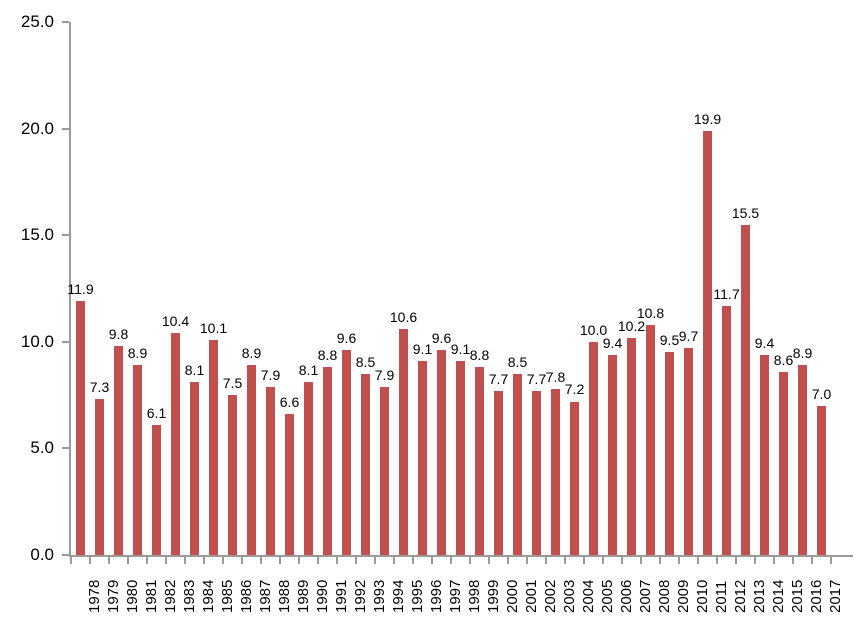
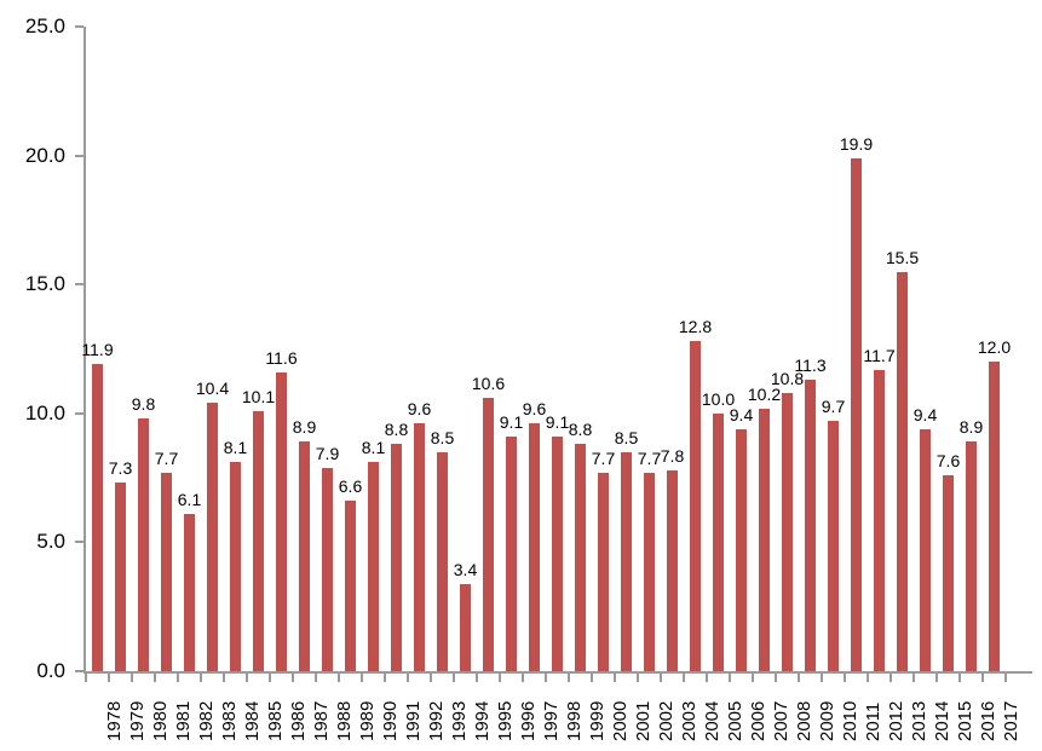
1981: 8.9 -> 7.7
1986: 7.5 -> 11.6
1994: 7.9 -> 3.4
2004: 7.2 -> 12.8
2009: 9.5 -> 11.3
2015: 8.6 -> 7.6
2017: 7.0 -> 12.0
